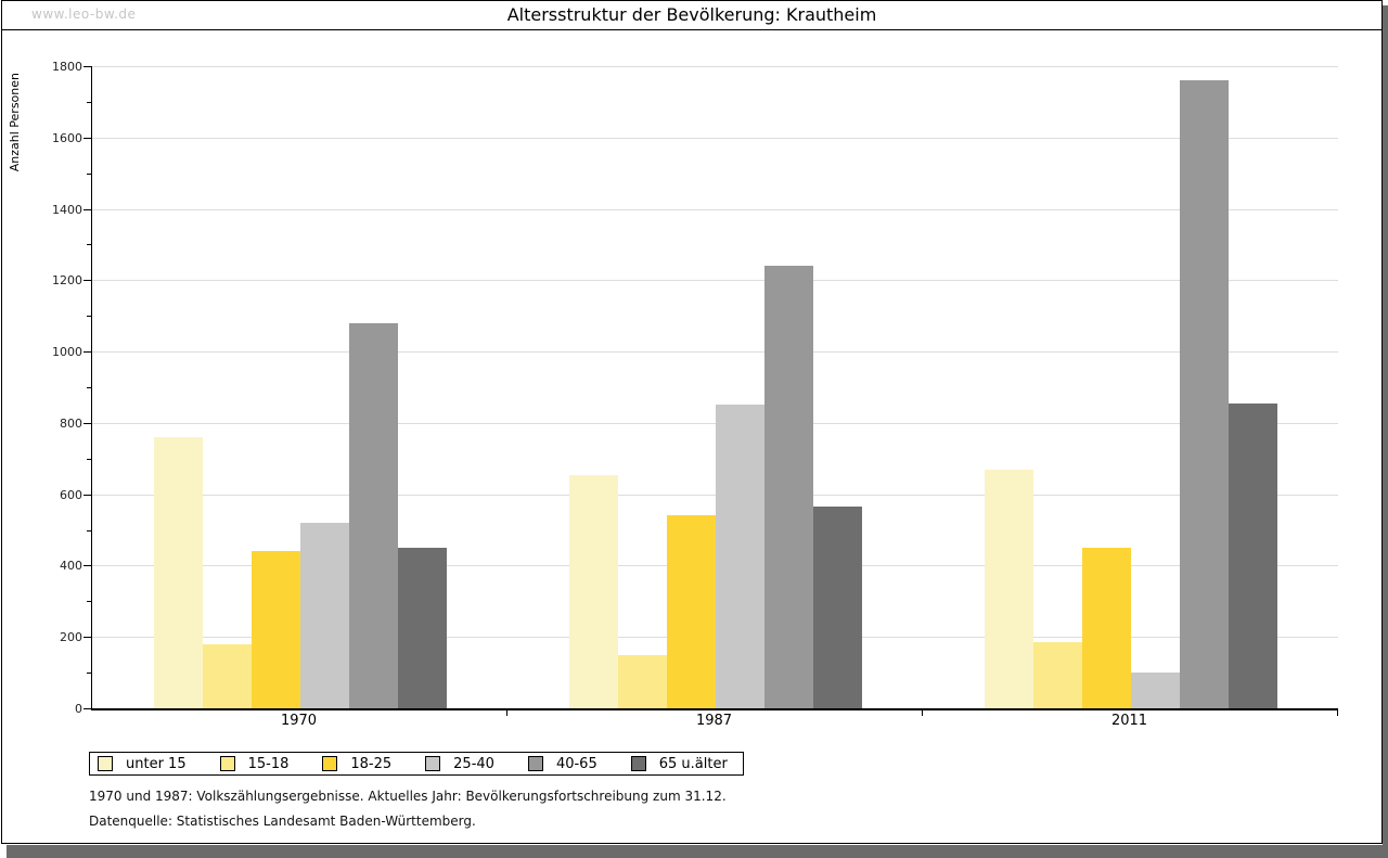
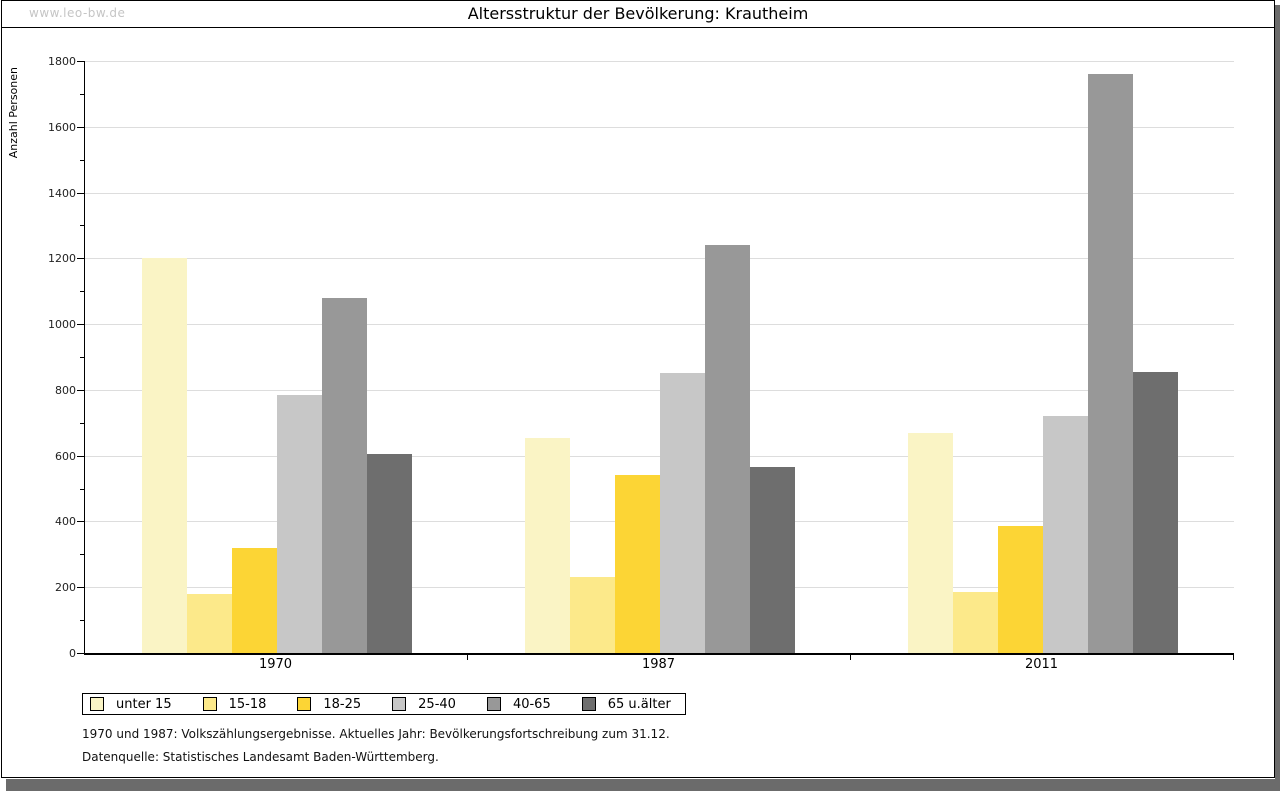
unter 15/1970: 760 -> 1200
18-25/1970: 440 -> 320
25-40/1970: 520 -> 780
65 u.älter/1970: 450 -> 600
15-18/1987: 150 -> 230
18-25/2011: 450 -> 380
25-40/2011: 100 -> 720
